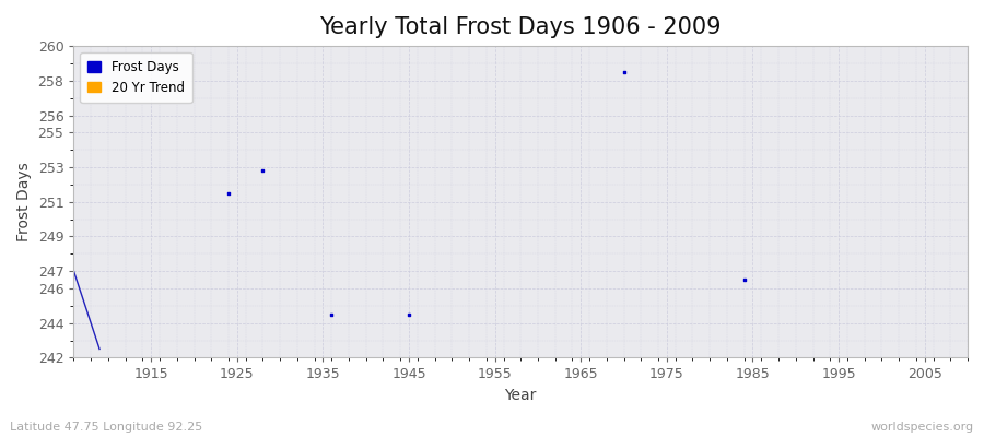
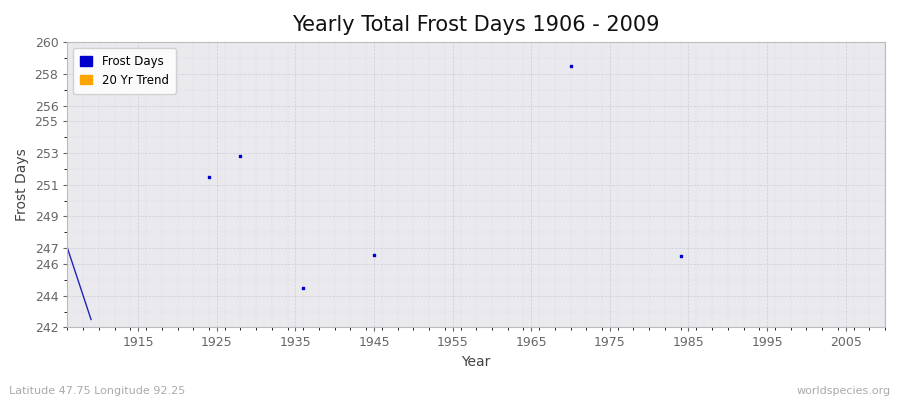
1945: 244.5 -> 246.6
